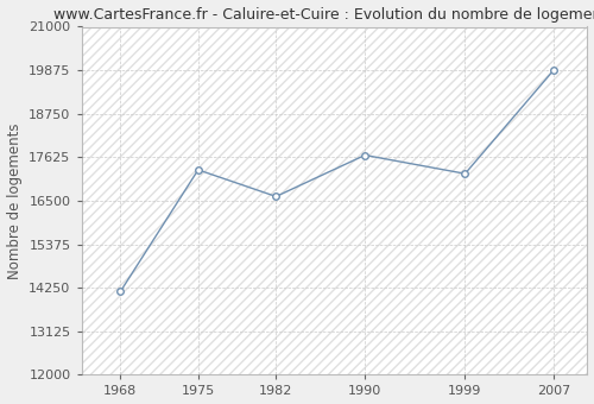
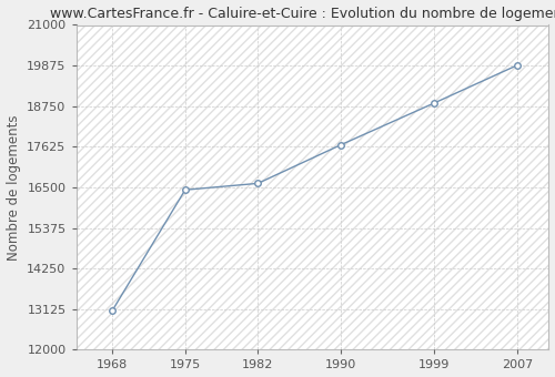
1968: 14150 -> 13090
1975: 17300 -> 16430
1999: 17200 -> 18840
